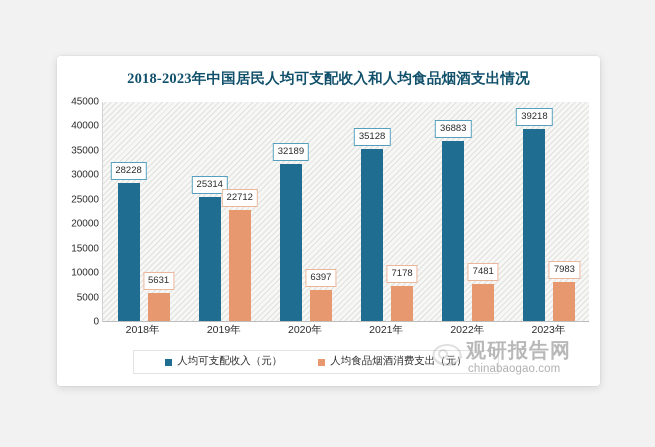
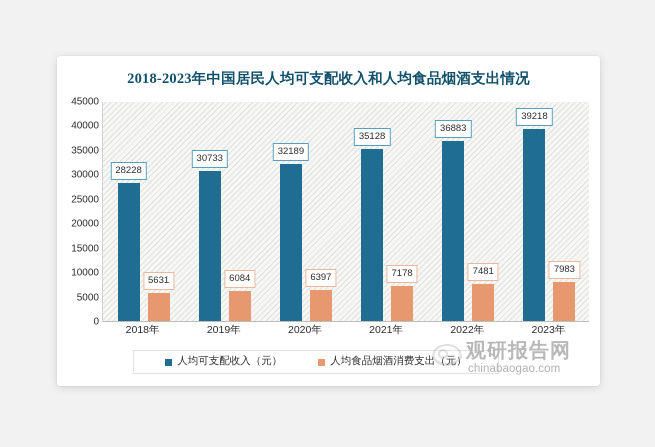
人均可支配收入（元）/2019年: 25314 -> 30733
人均食品烟酒消费支出（元）/2019年: 22712 -> 6084
